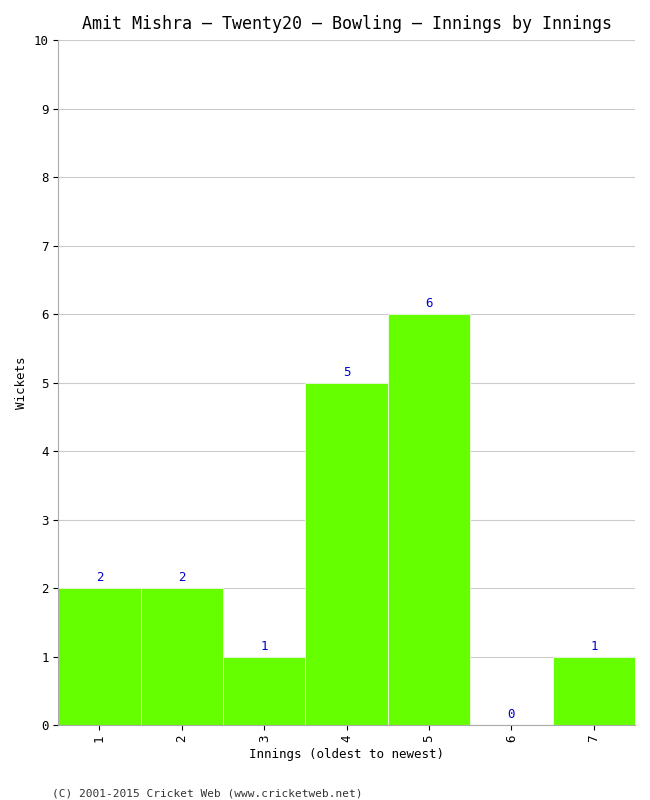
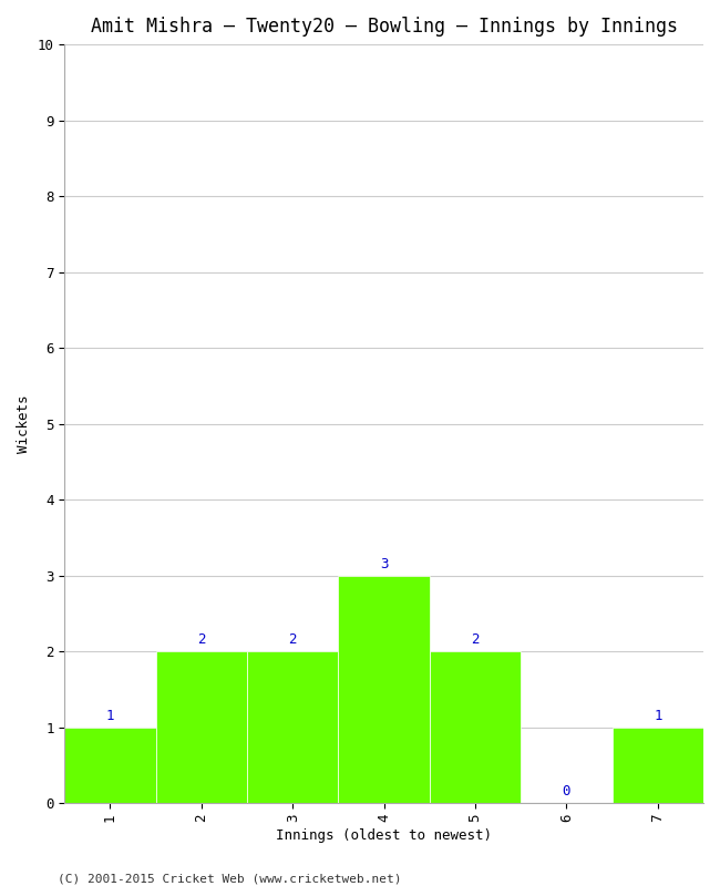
1: 2 -> 1
3: 1 -> 2
4: 5 -> 3
5: 6 -> 2
